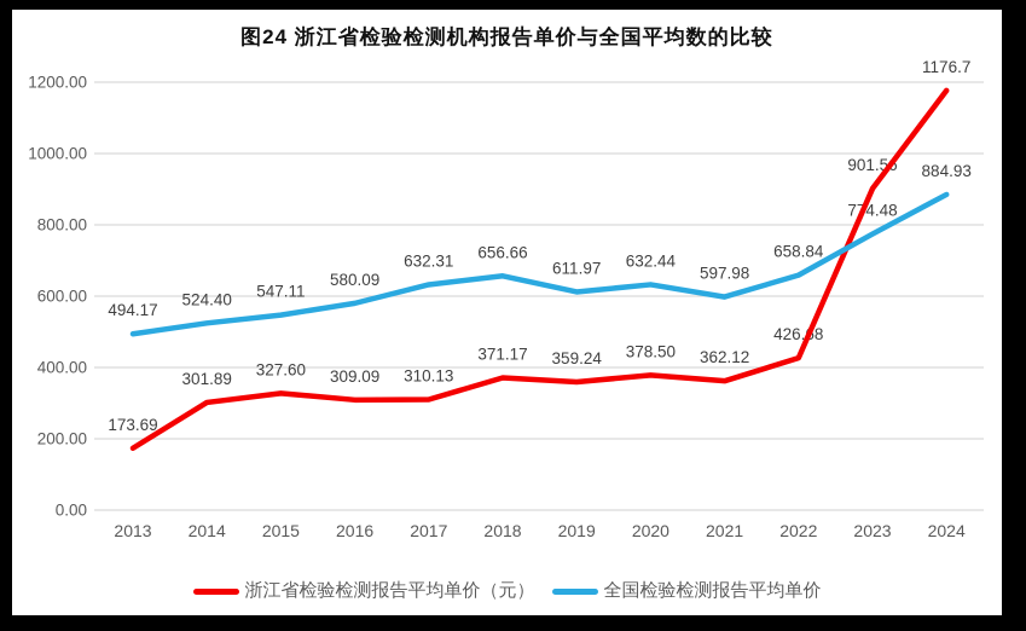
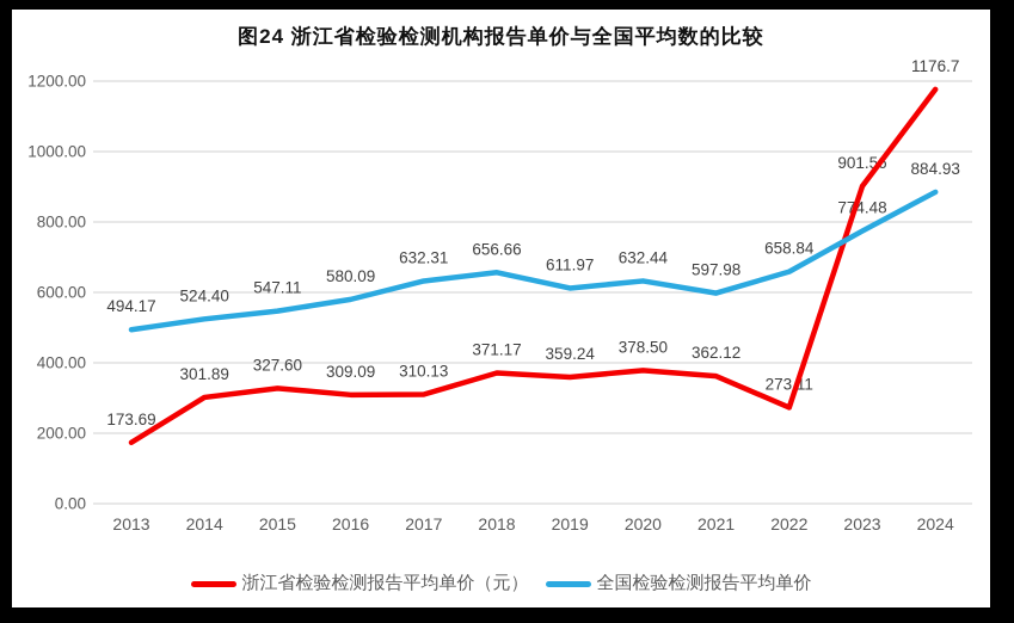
浙江省检验检测报告平均单价（元）/2022: 426.68 -> 273.11
